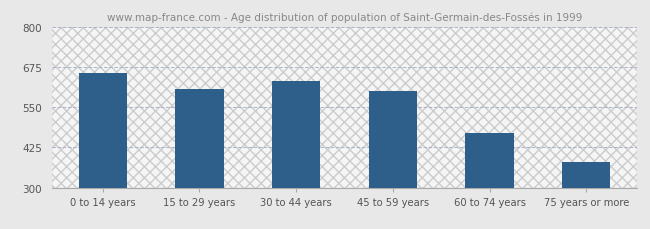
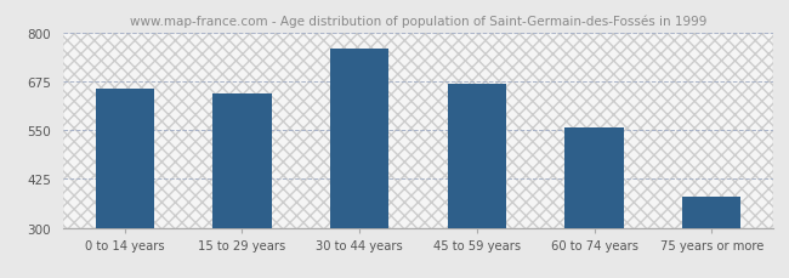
15 to 29 years: 605 -> 645
30 to 44 years: 630 -> 758
45 to 59 years: 600 -> 668
60 to 74 years: 470 -> 558
